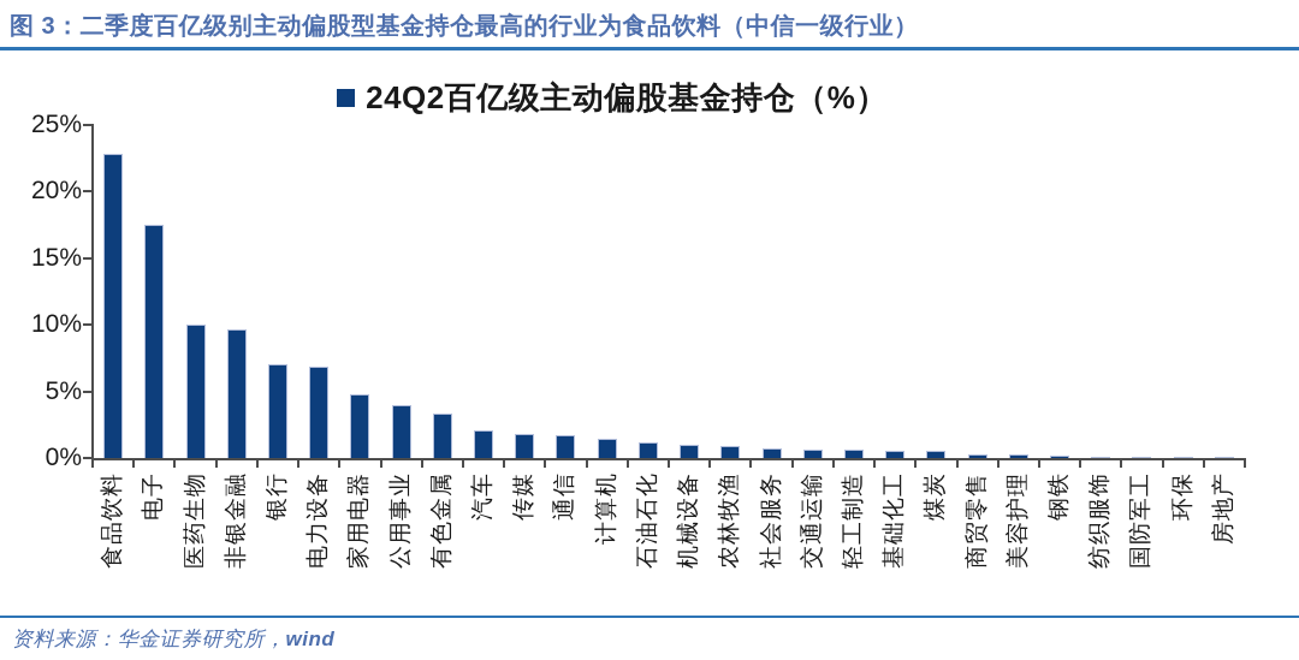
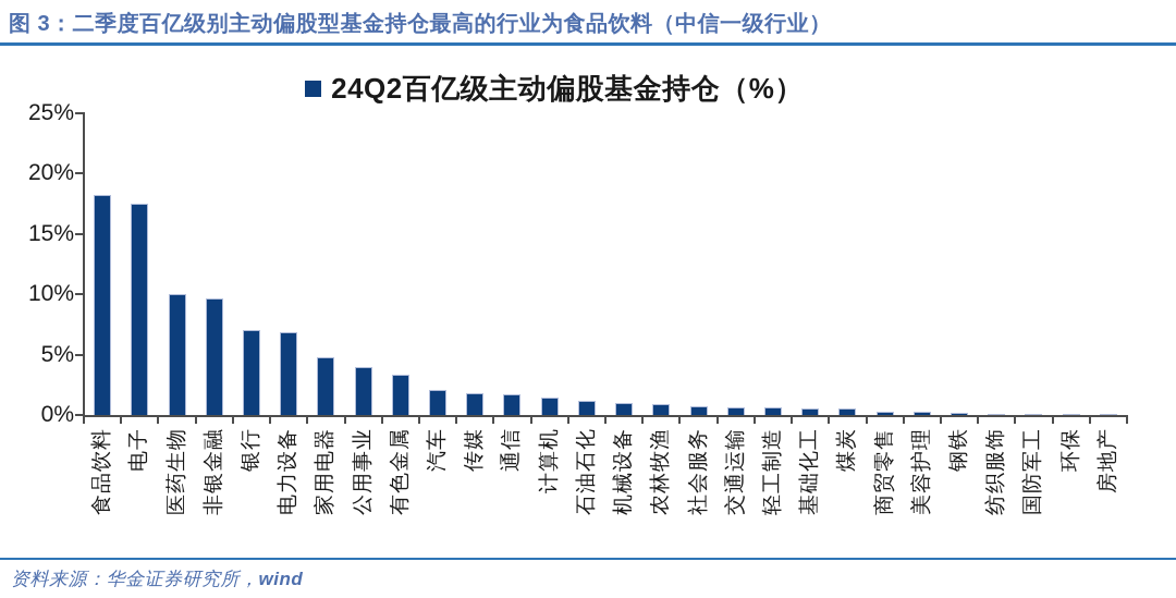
食品饮料: 22.8% -> 18.2%
